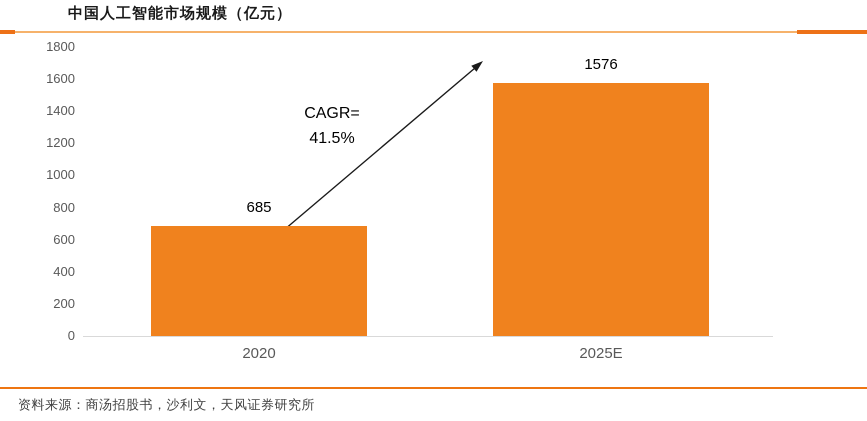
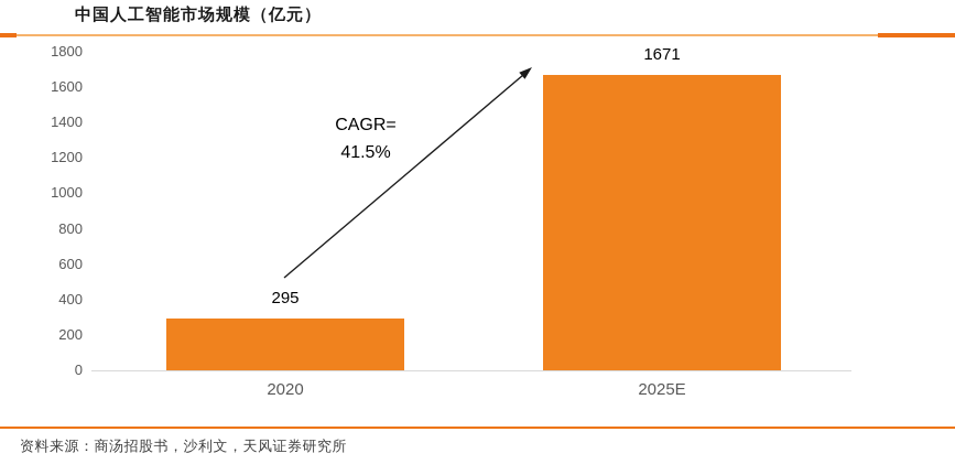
2020: 685 -> 295
2025E: 1576 -> 1671
